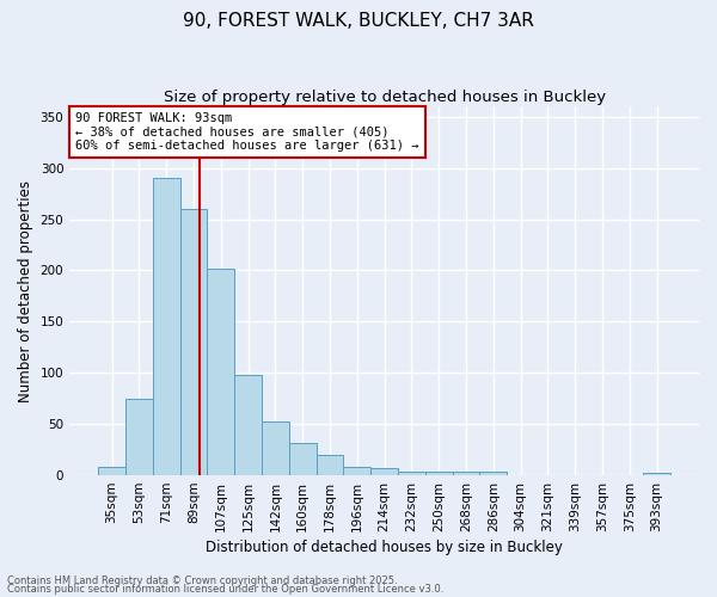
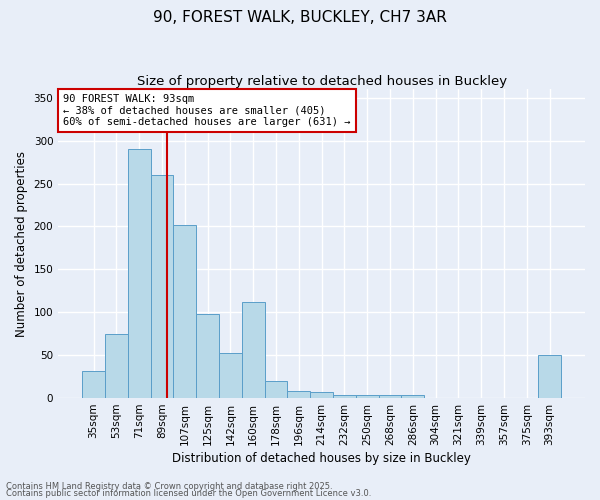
35sqm: 8 -> 32
160sqm: 32 -> 112
393sqm: 2 -> 50
